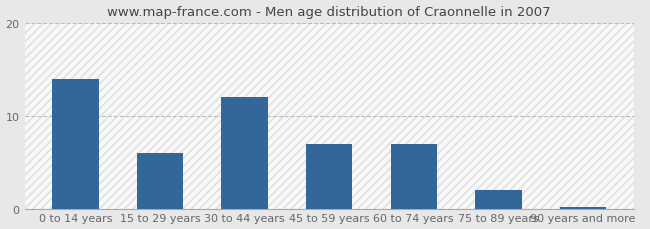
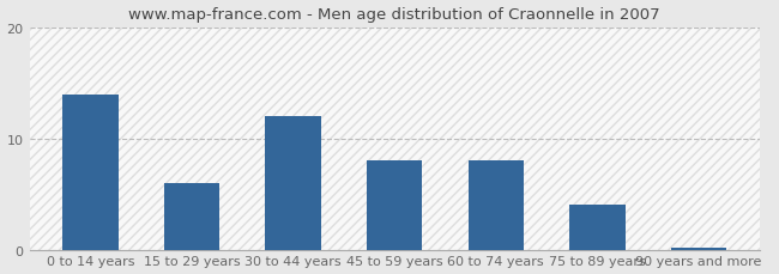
45 to 59 years: 7.0 -> 8.0
60 to 74 years: 7.0 -> 8.0
75 to 89 years: 2.0 -> 4.0
